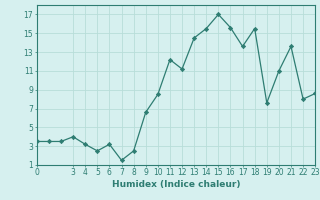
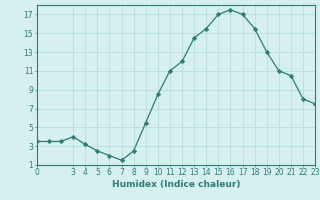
6: 3.2 -> 2.0
9: 6.6 -> 5.5
11: 12.2 -> 11.0
12: 11.2 -> 12.0
16: 15.6 -> 17.5
17: 13.6 -> 17.0
19: 7.6 -> 13.0
21: 13.6 -> 10.5
23: 8.6 -> 7.5
